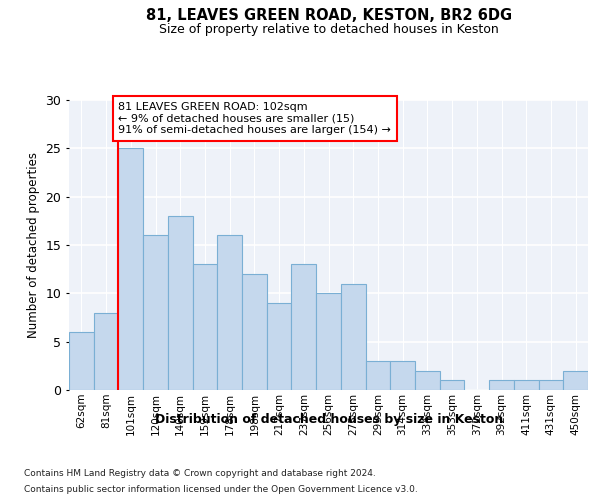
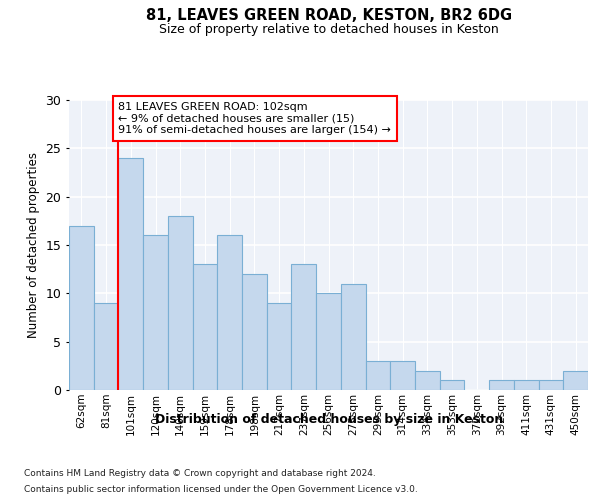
62sqm: 6 -> 17
81sqm: 8 -> 9
101sqm: 25 -> 24
